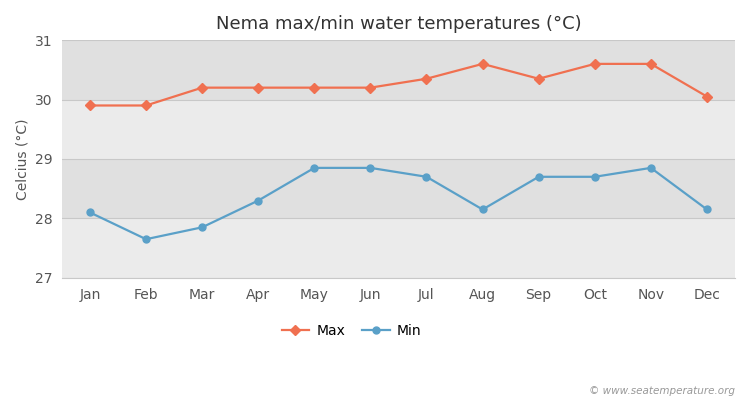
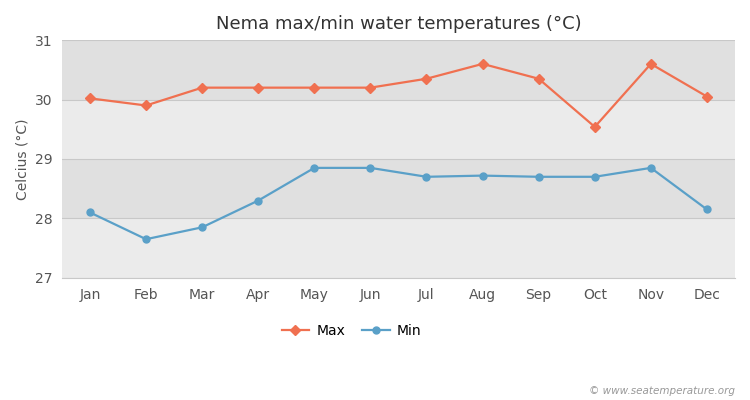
Max/Jan: 29.90 -> 30.02
Min/Aug: 28.15 -> 28.72
Max/Oct: 30.60 -> 29.54
